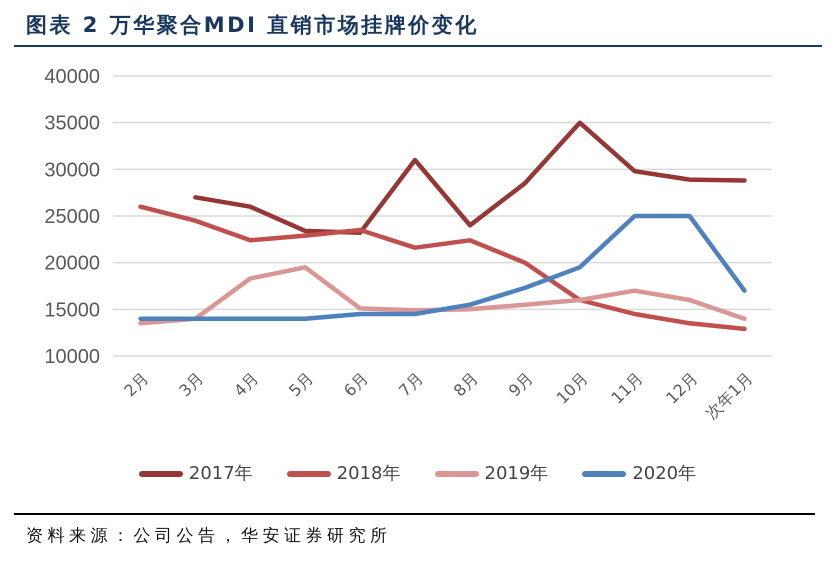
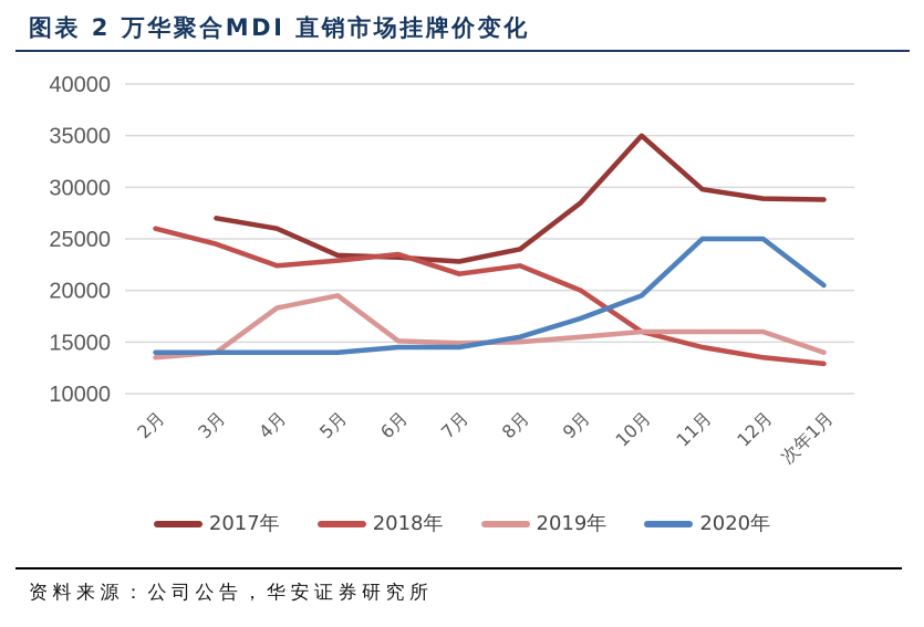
2017年/7月: 31000 -> 23000
2019年/11月: 17000 -> 16000
2020年/次年1月: 17000 -> 20000
